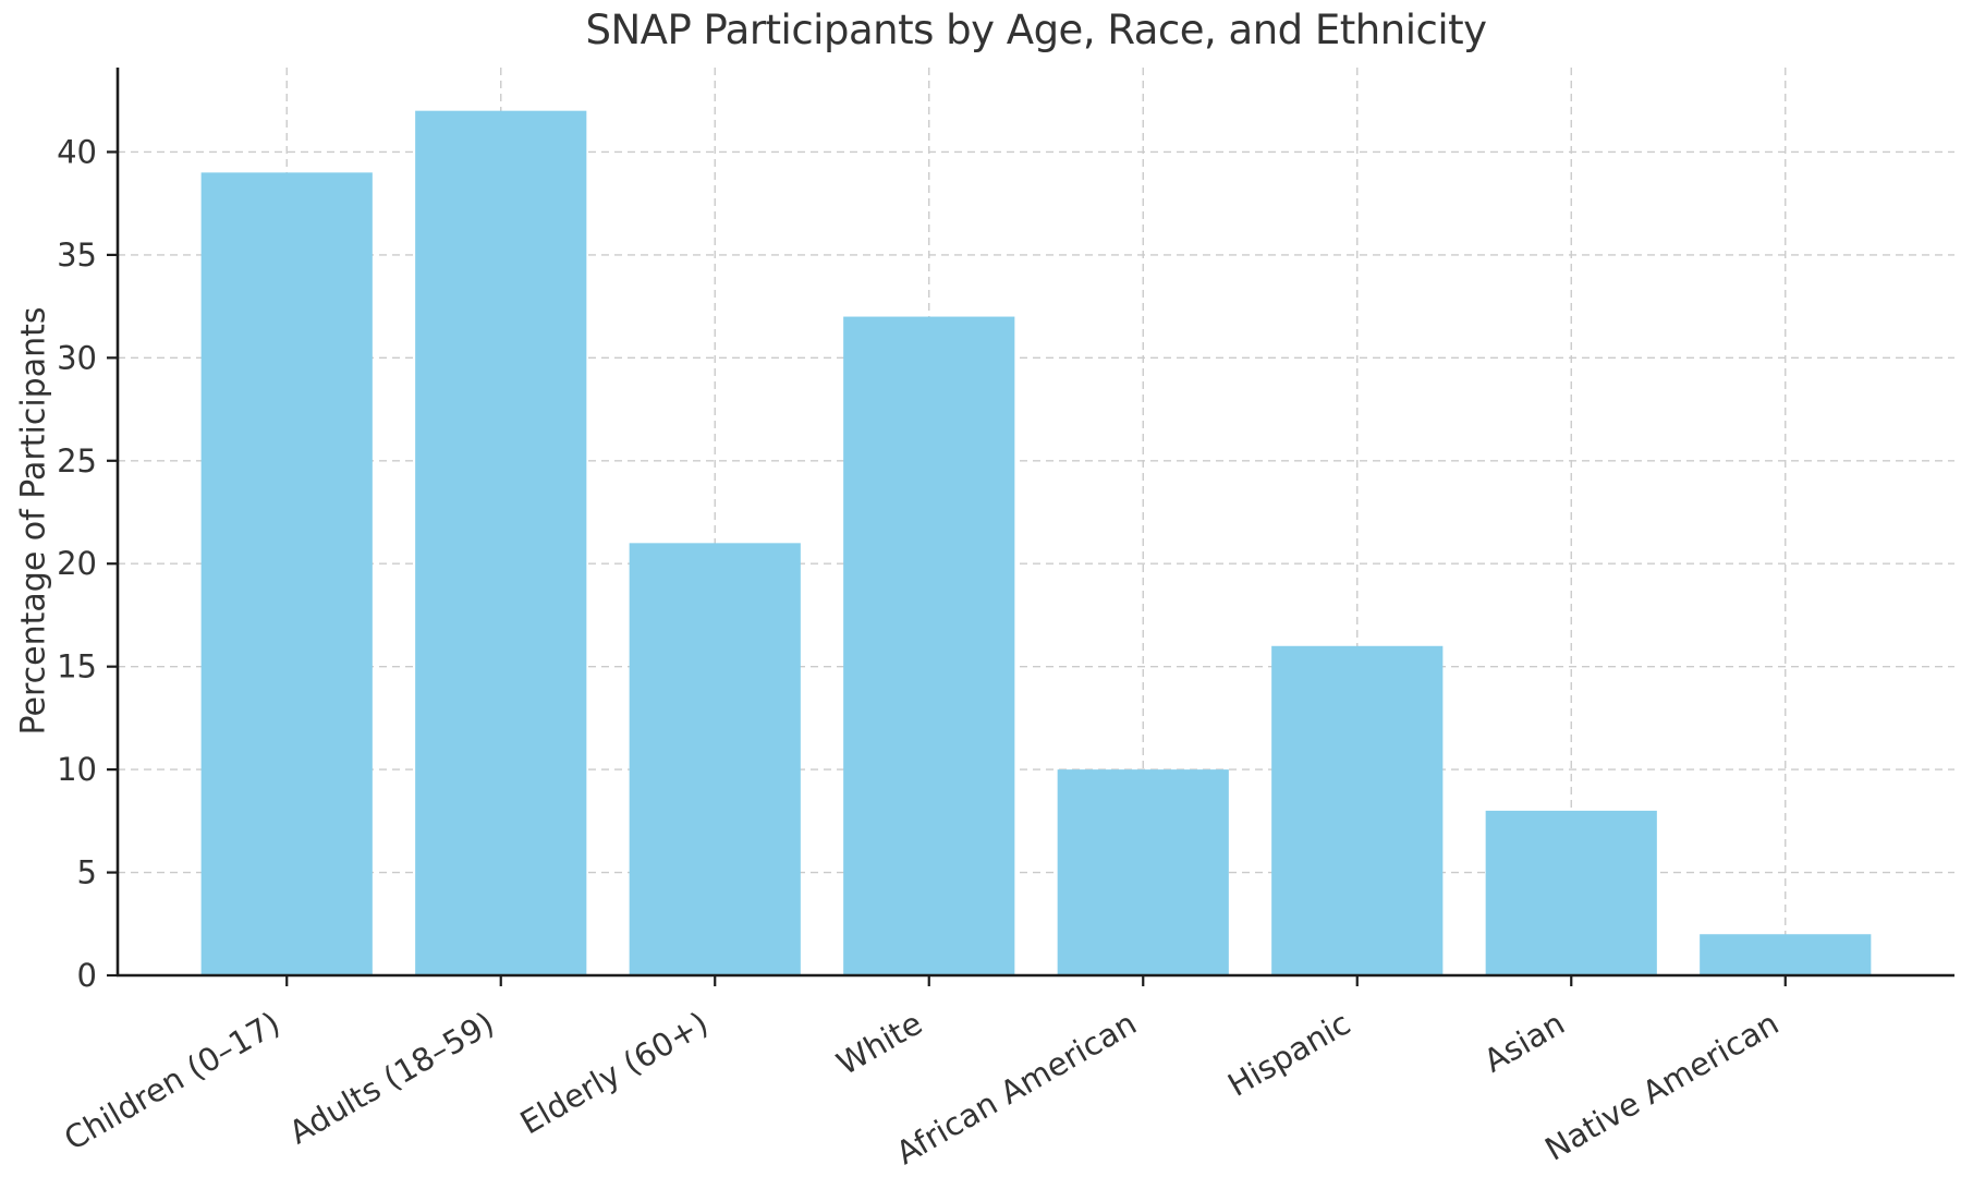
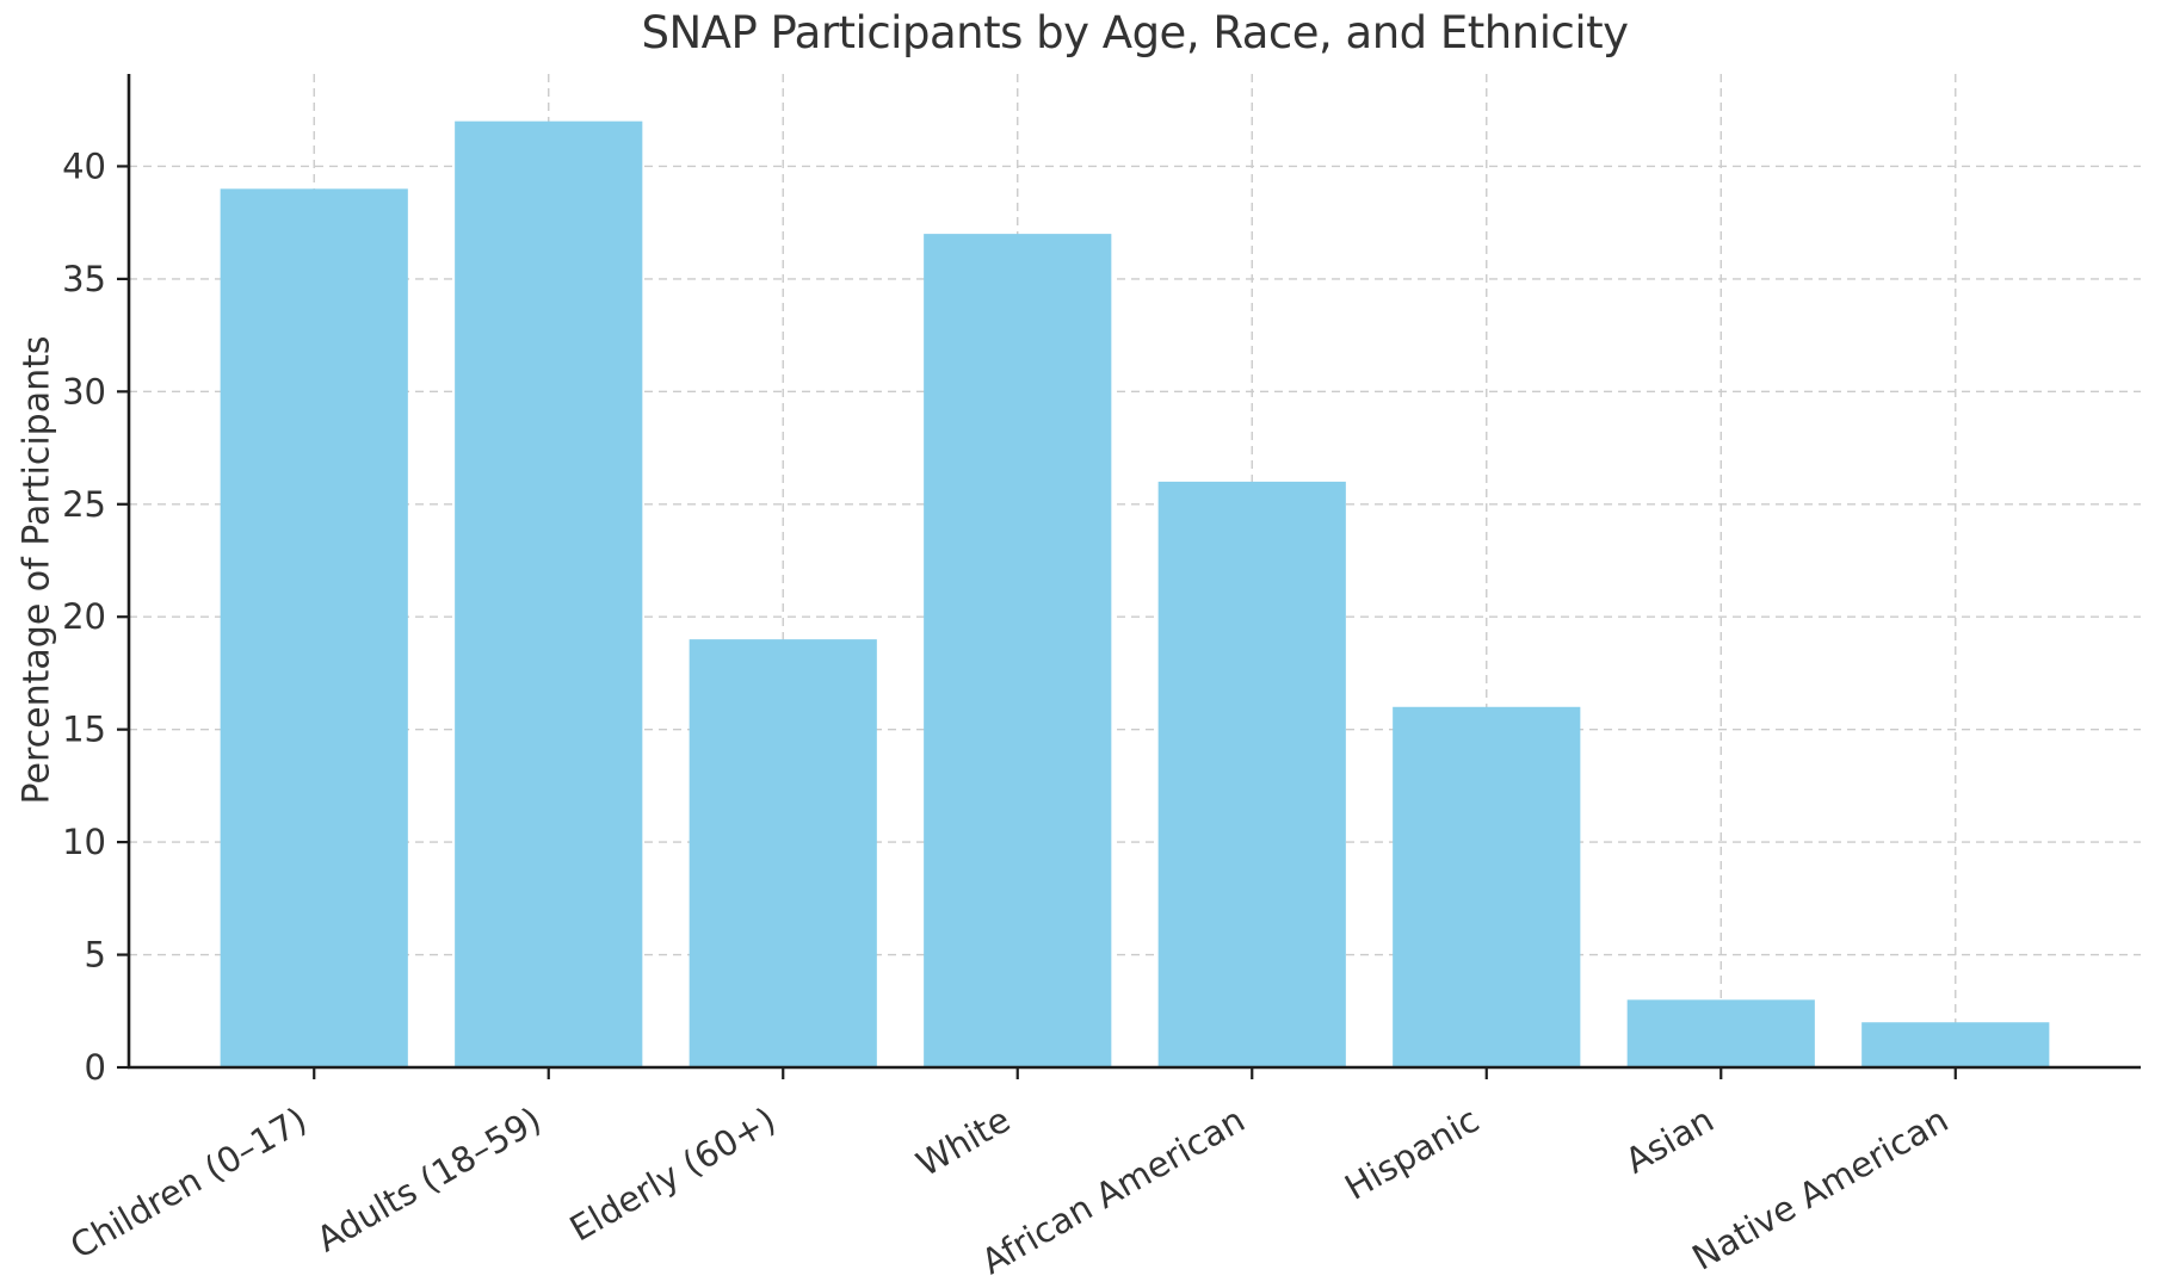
Elderly (60+): 21 -> 19
White: 32 -> 37
African American: 10 -> 26
Asian: 8 -> 3
